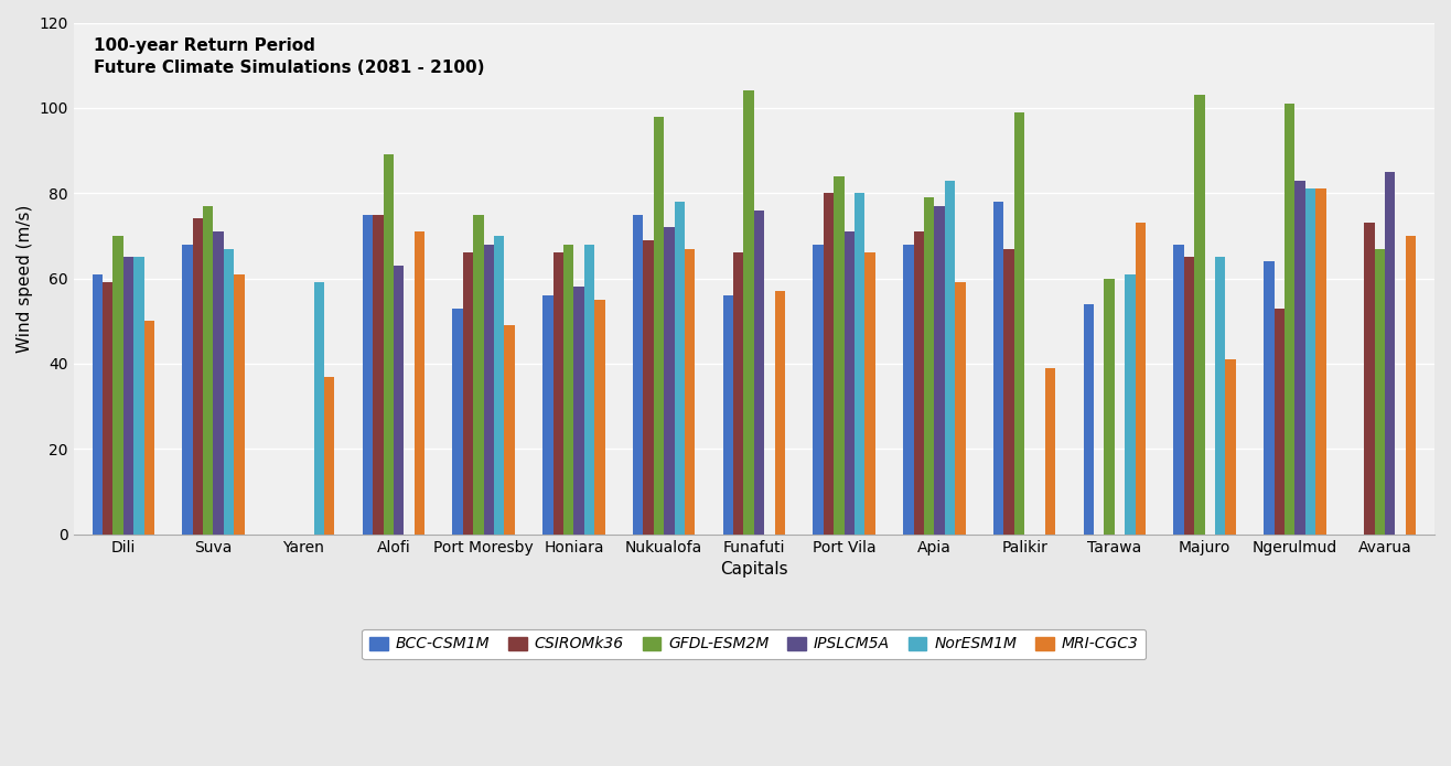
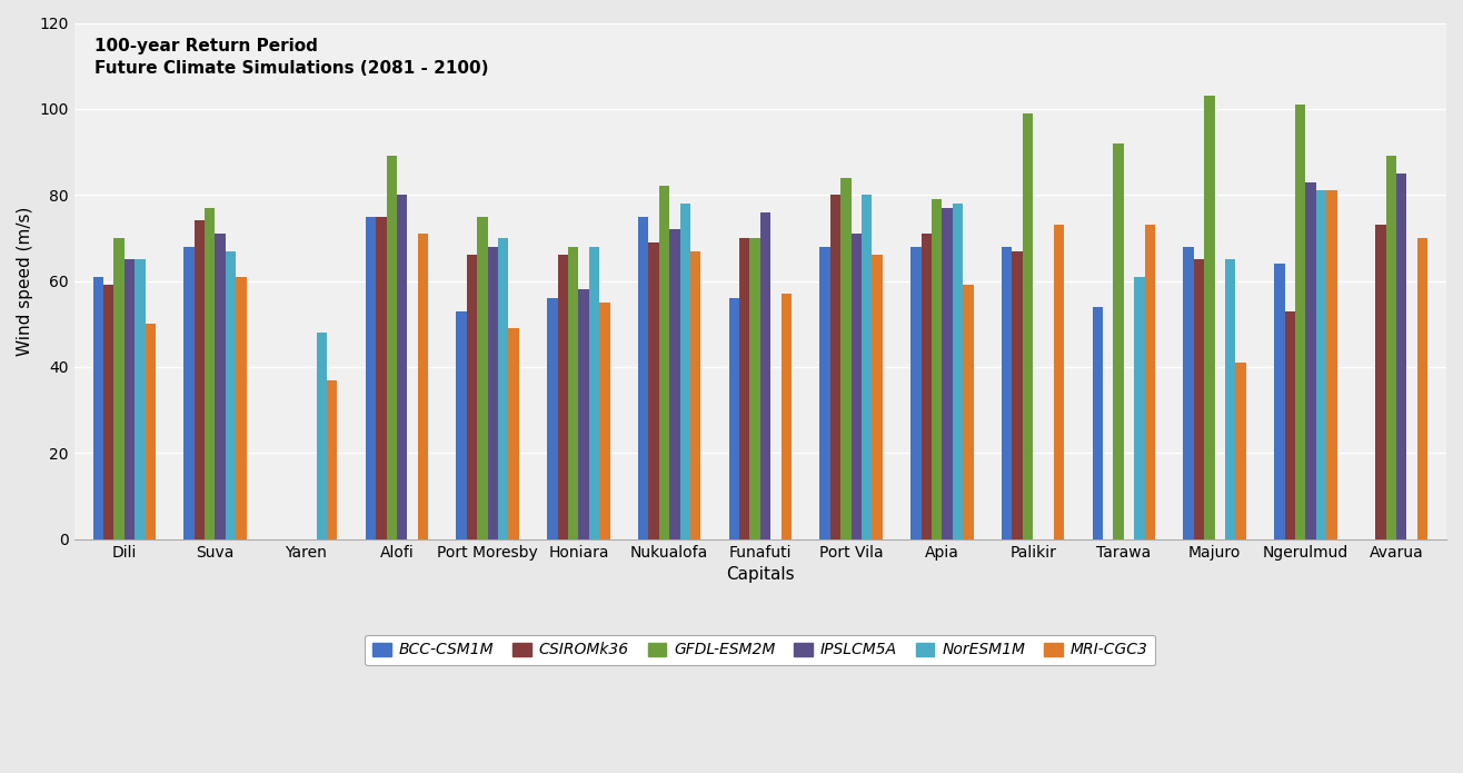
NorESM1M/Yaren: 59 -> 48
IPSLCM5A/Alofi: 63 -> 80
GFDL-ESM2M/Nukualofa: 98 -> 82
CSIROMk36/Funafuti: 66 -> 70
GFDL-ESM2M/Funafuti: 104 -> 70
NorESM1M/Apia: 83 -> 78
BCC-CSM1M/Palikir: 78 -> 68
MRI-CGC3/Palikir: 39 -> 73
GFDL-ESM2M/Tarawa: 60 -> 92
GFDL-ESM2M/Avarua: 67 -> 89
